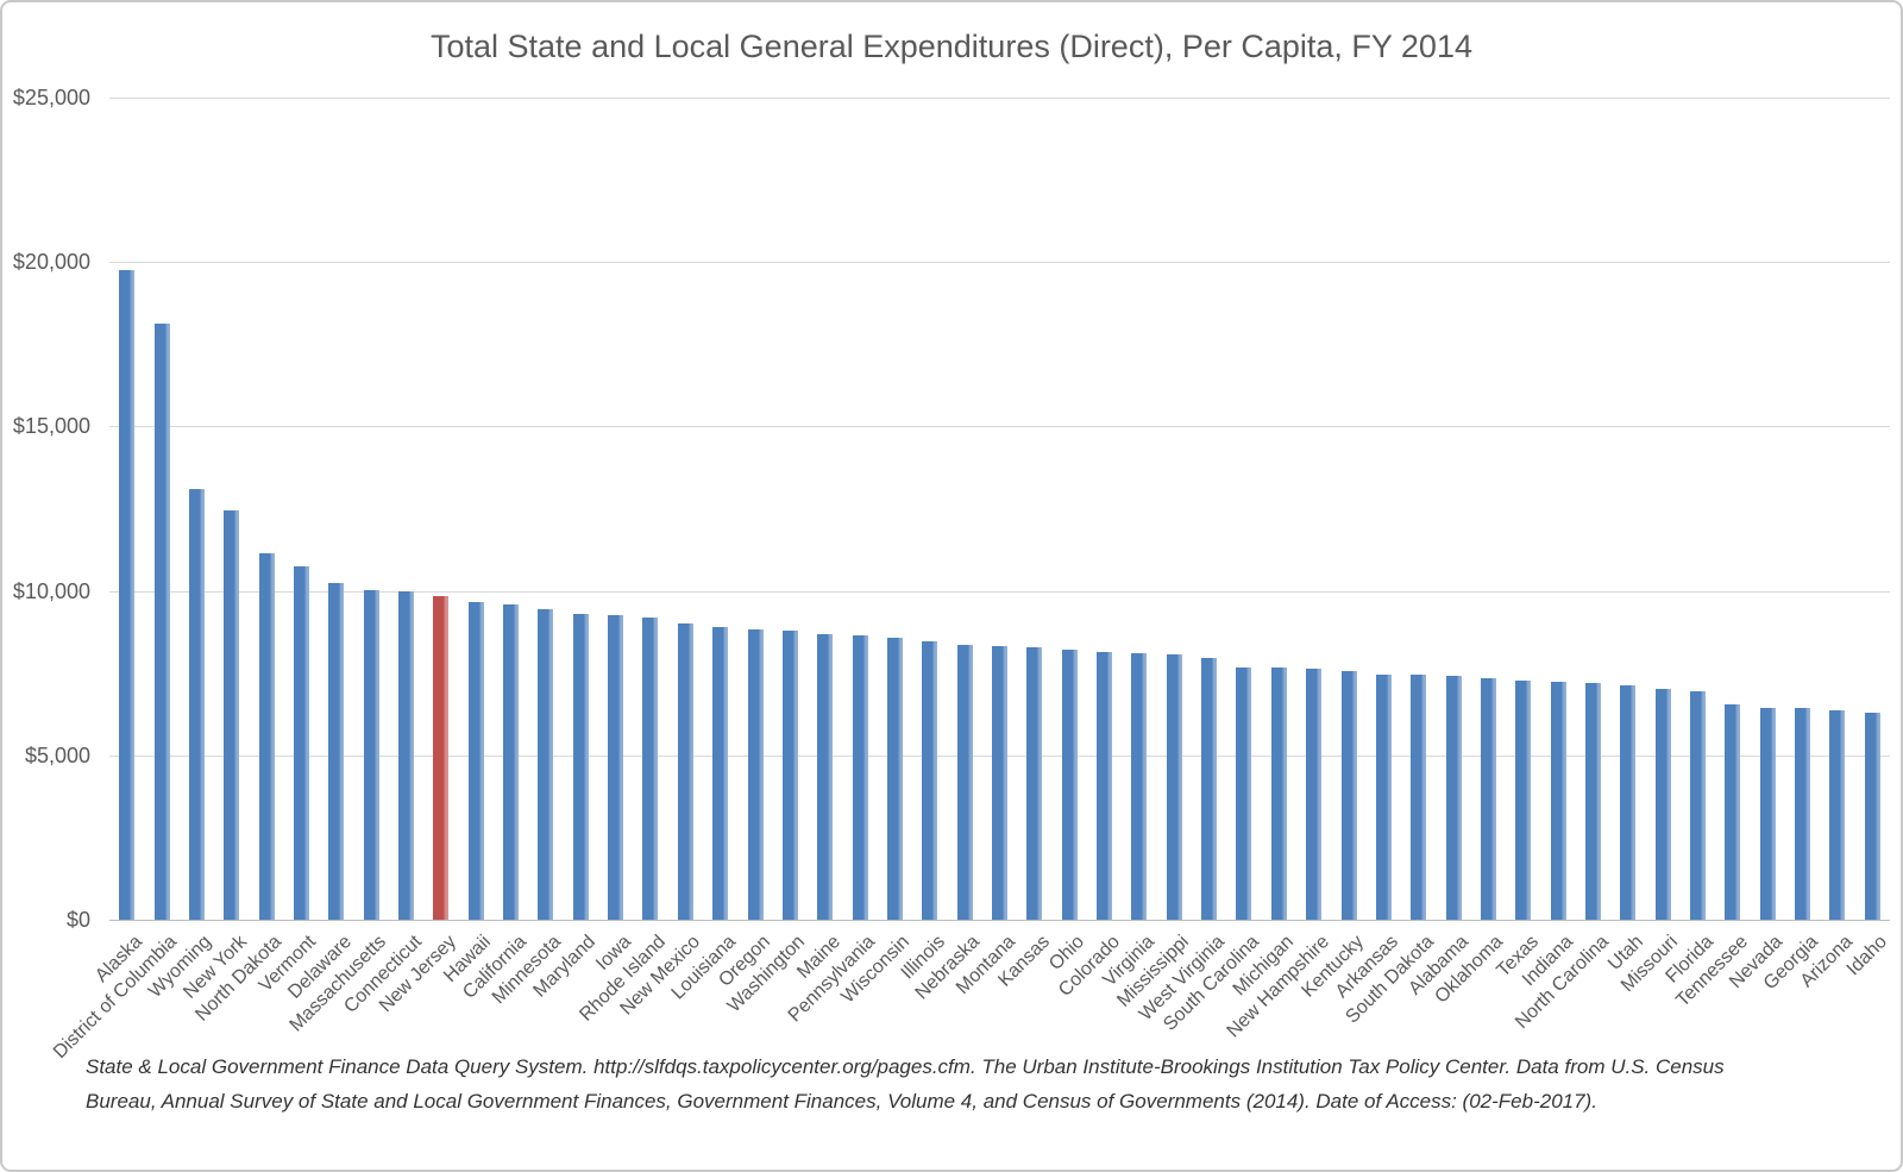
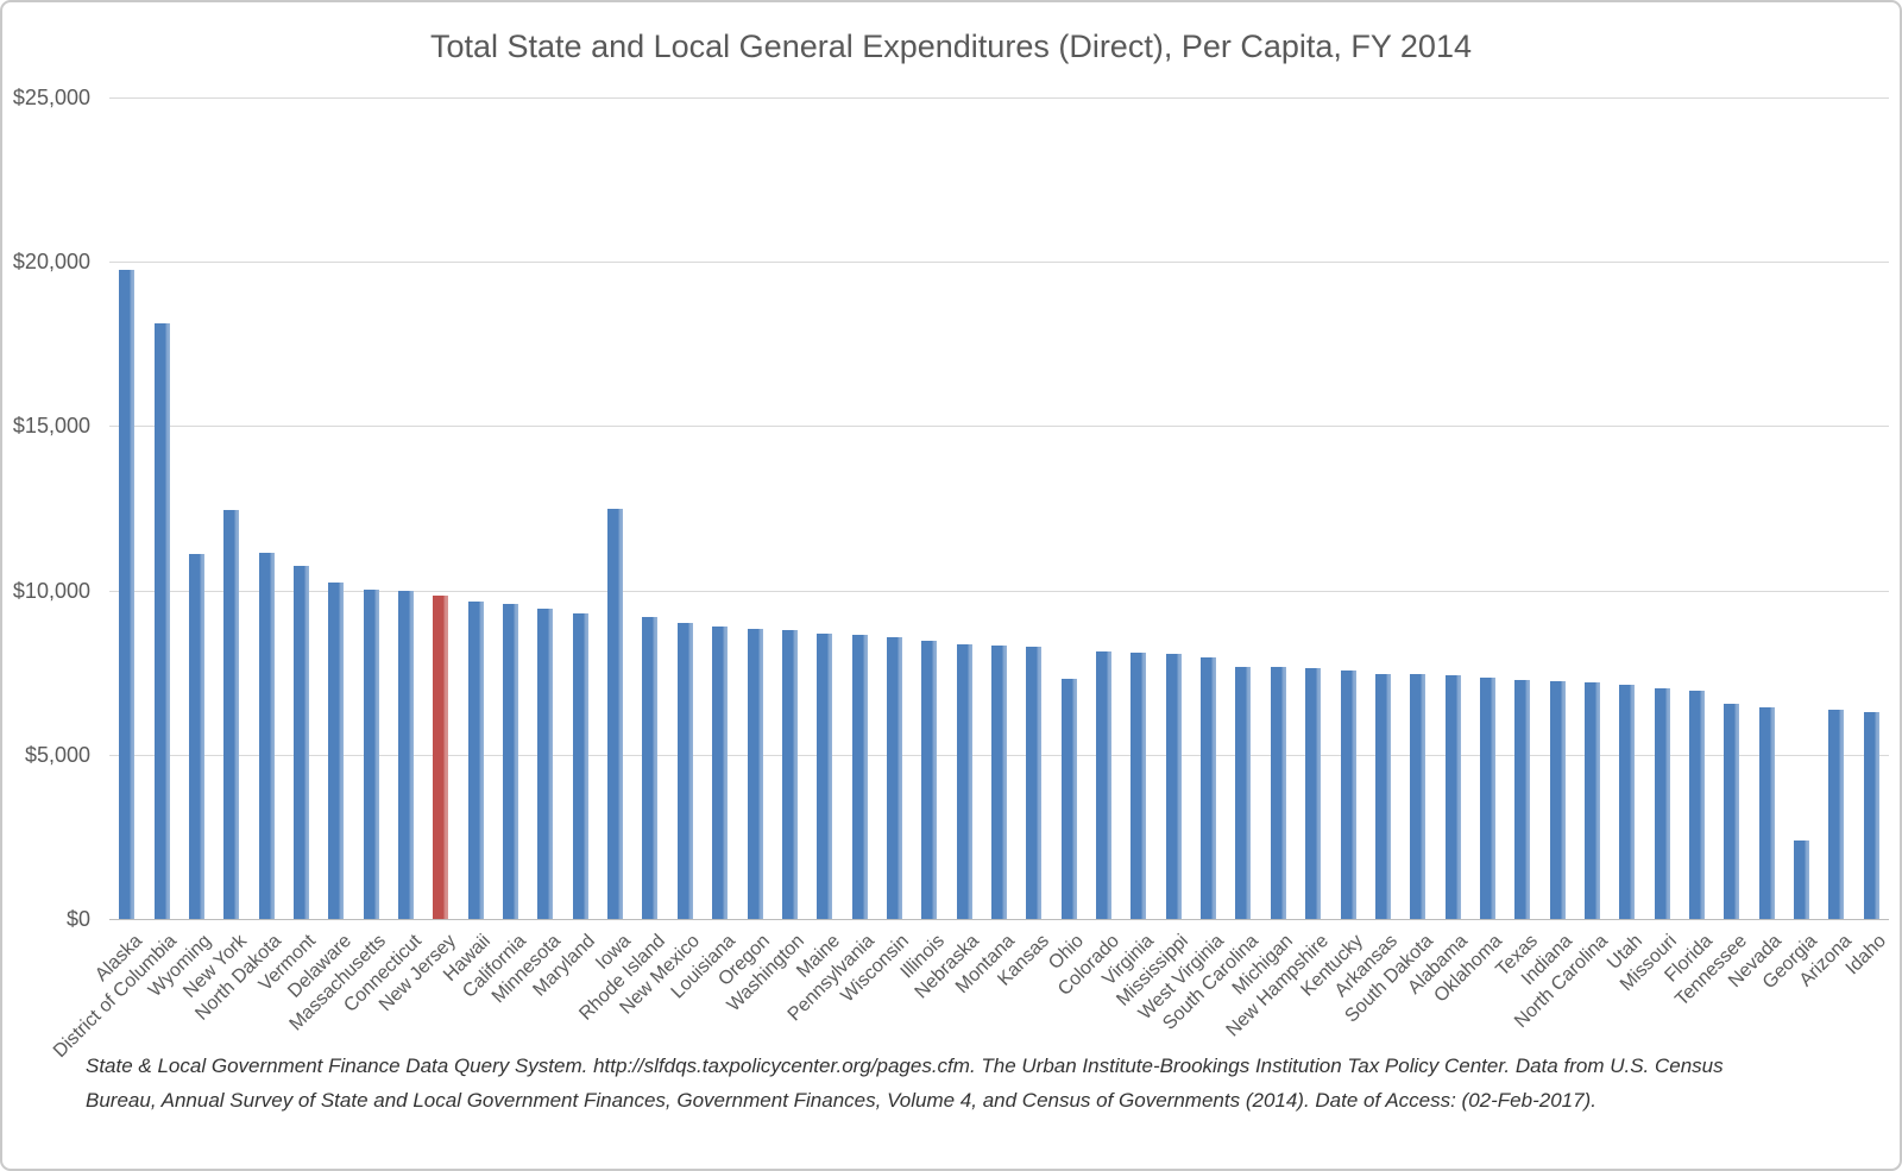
Wyoming: $13100 -> $11100
Iowa: $9300 -> $12500
Ohio: $8200 -> $7300
Georgia: $6400 -> $2400
